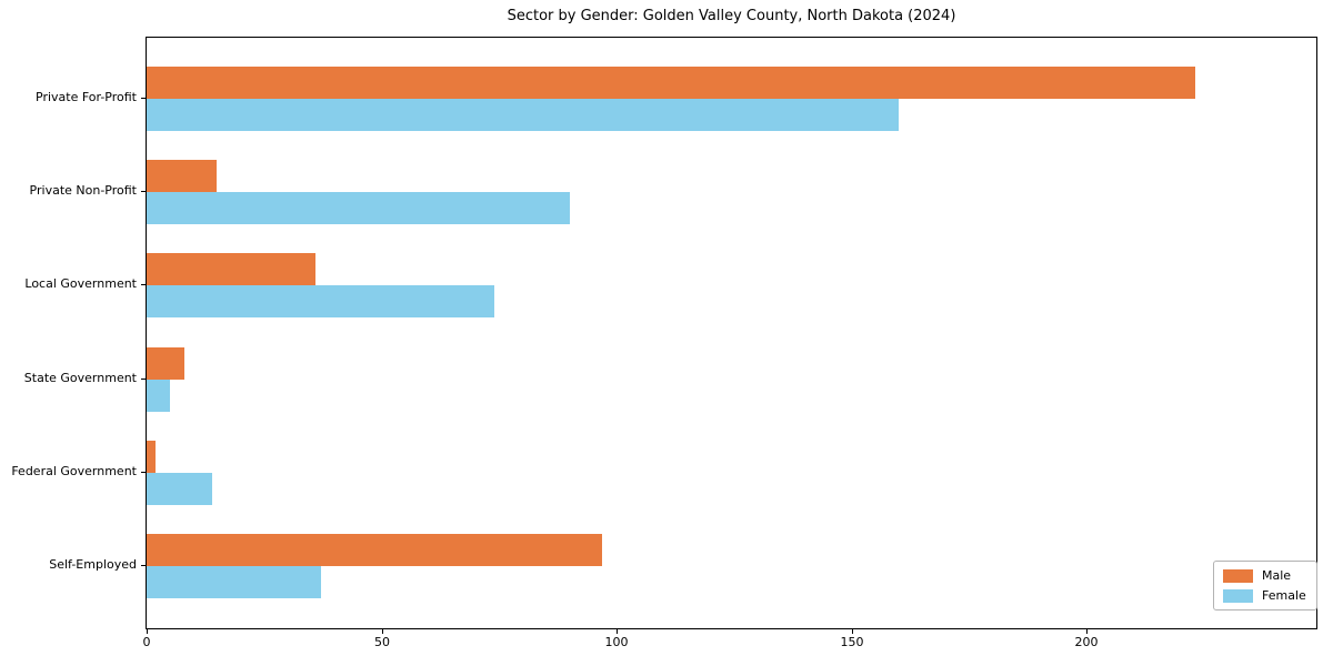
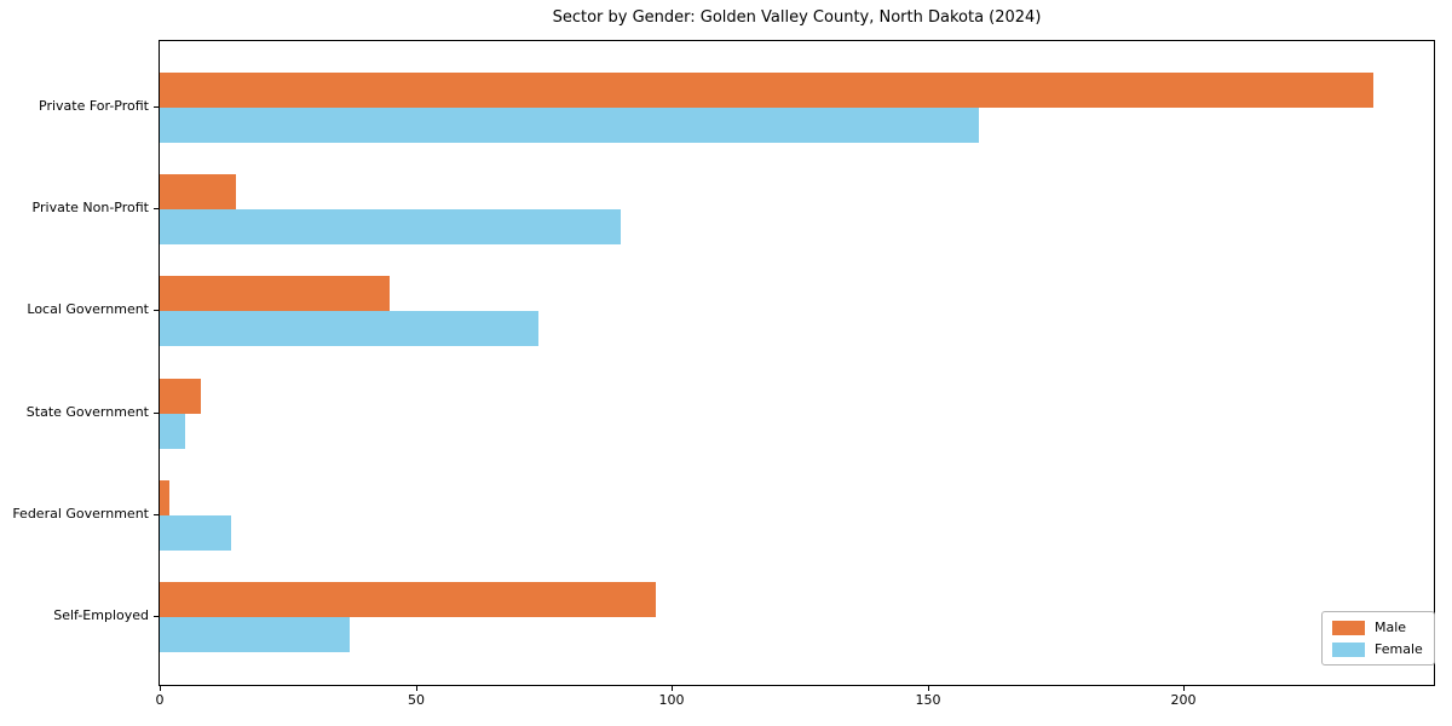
Male/Private For-Profit: 223 -> 237
Male/Local Government: 36 -> 45
